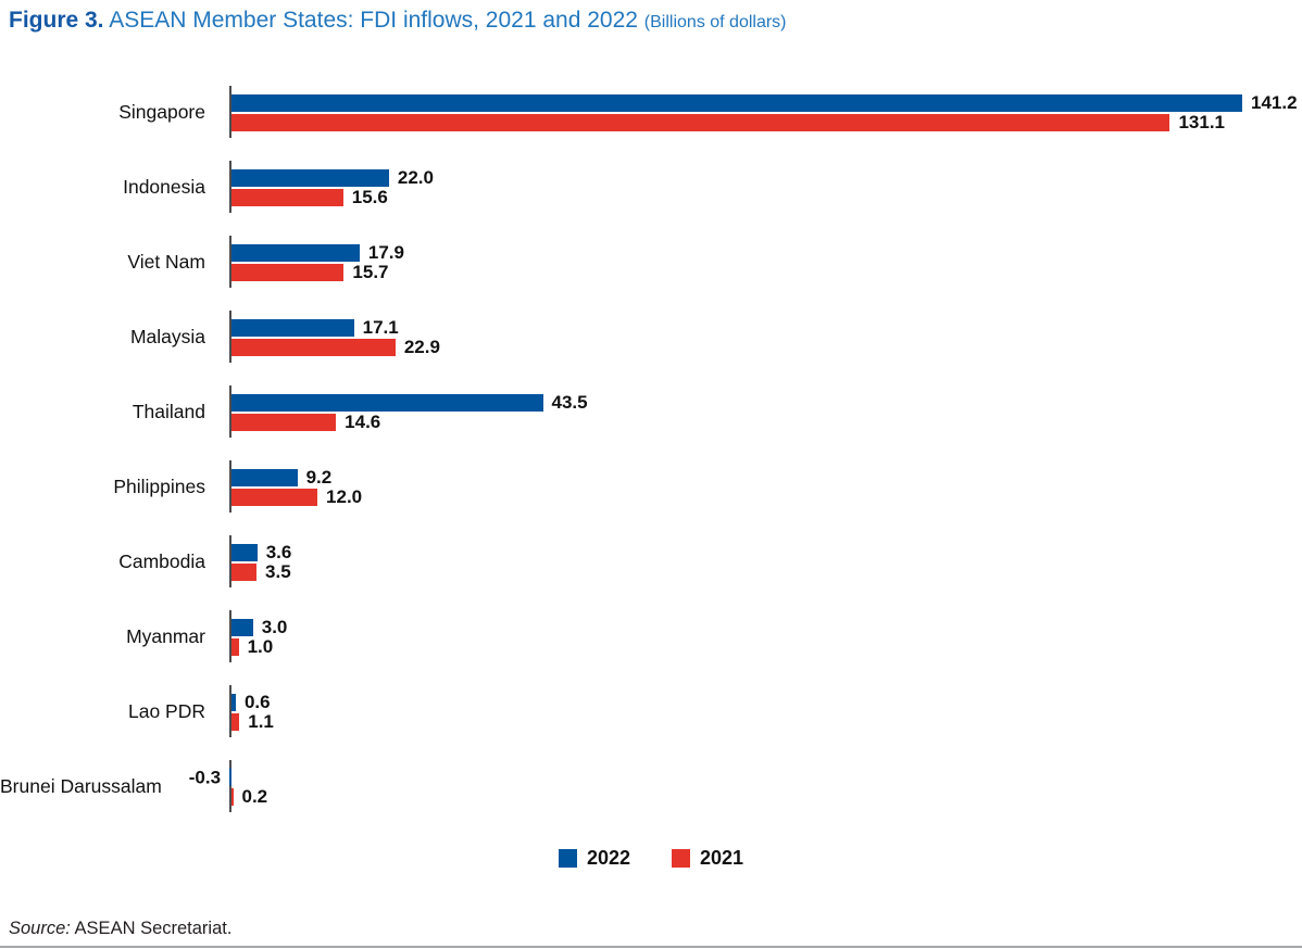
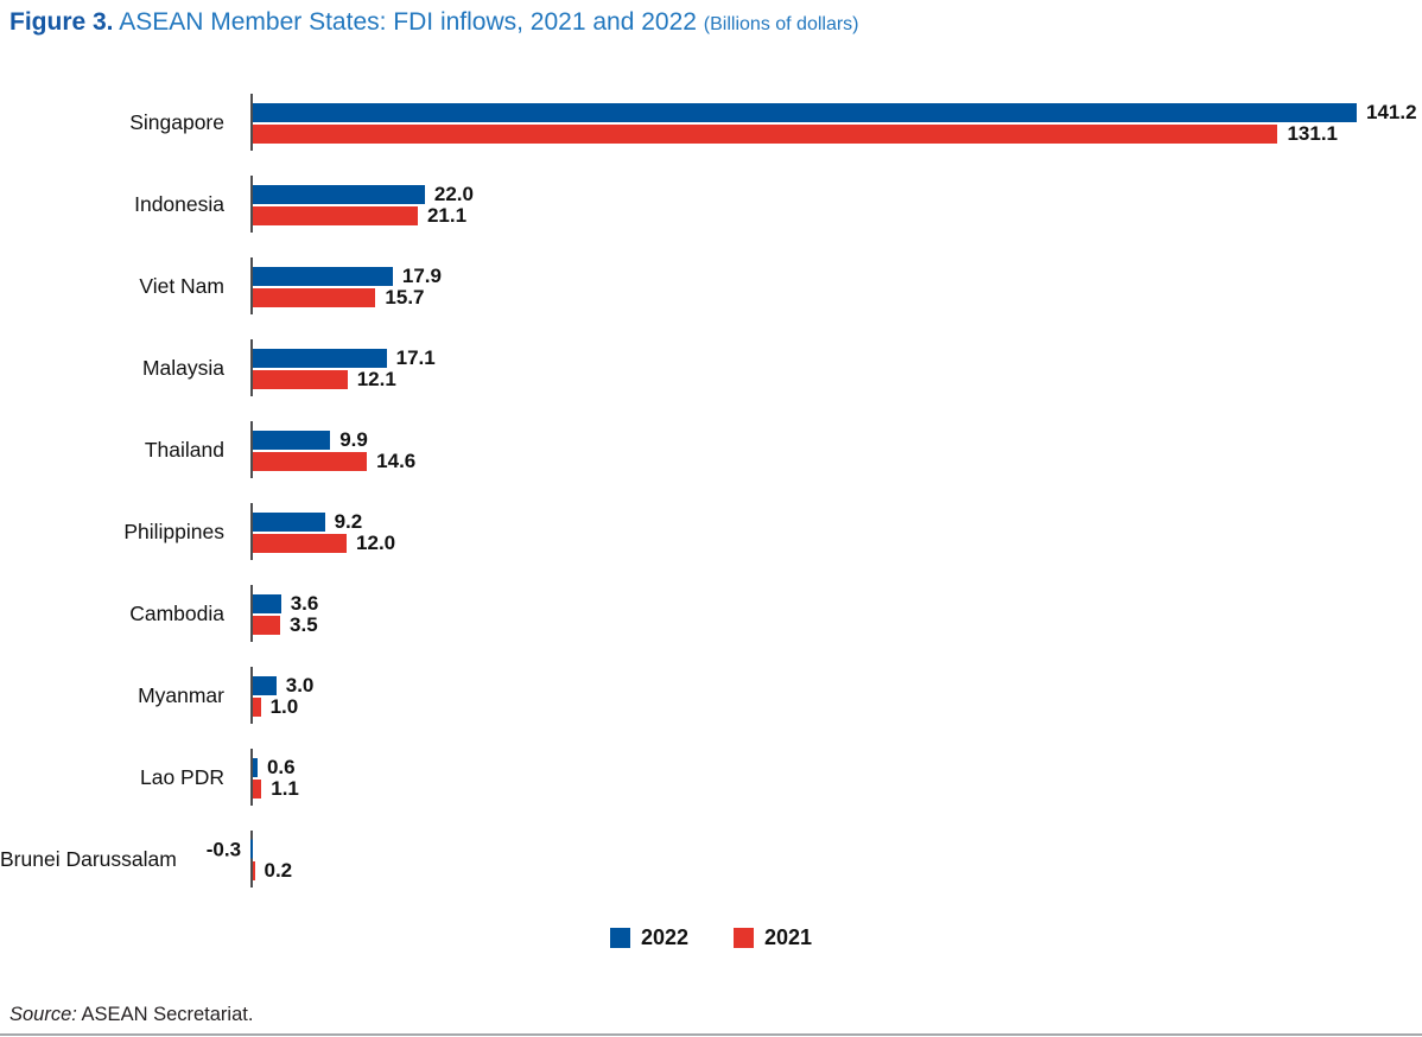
2021/Indonesia: 15.6 -> 21.1
2021/Malaysia: 22.9 -> 12.1
2022/Thailand: 43.5 -> 9.9
